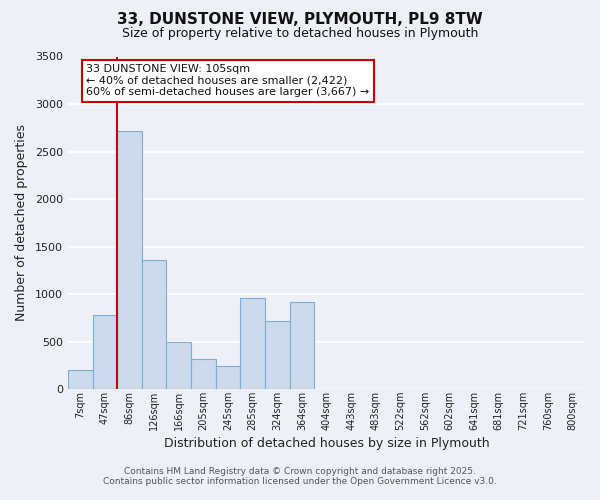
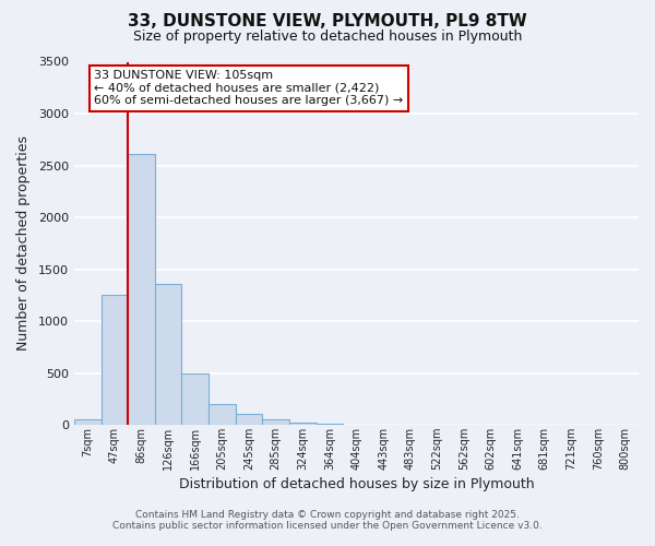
7sqm: 200 -> 50
47sqm: 780 -> 1250
86sqm: 2720 -> 2610
205sqm: 320 -> 200
245sqm: 240 -> 110
285sqm: 960 -> 50
324sqm: 720 -> 20
364sqm: 920 -> 20
